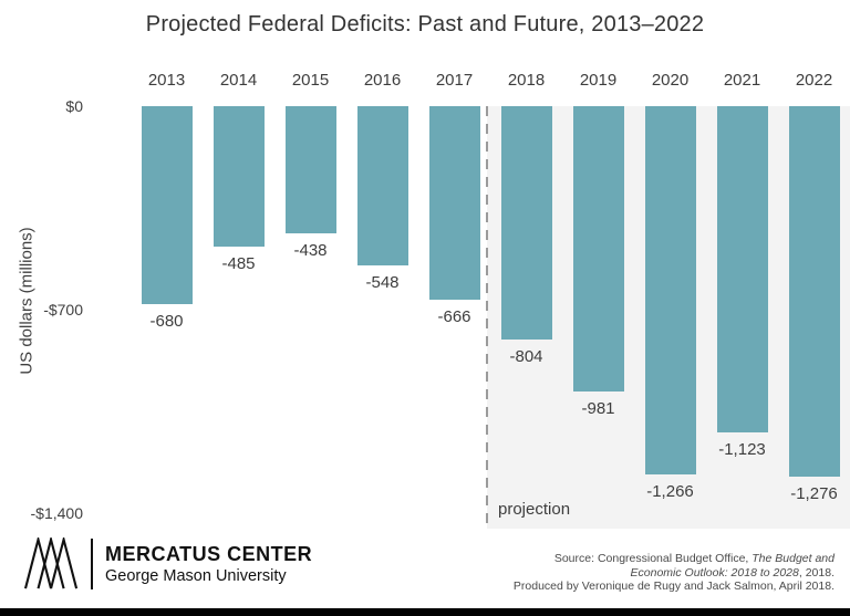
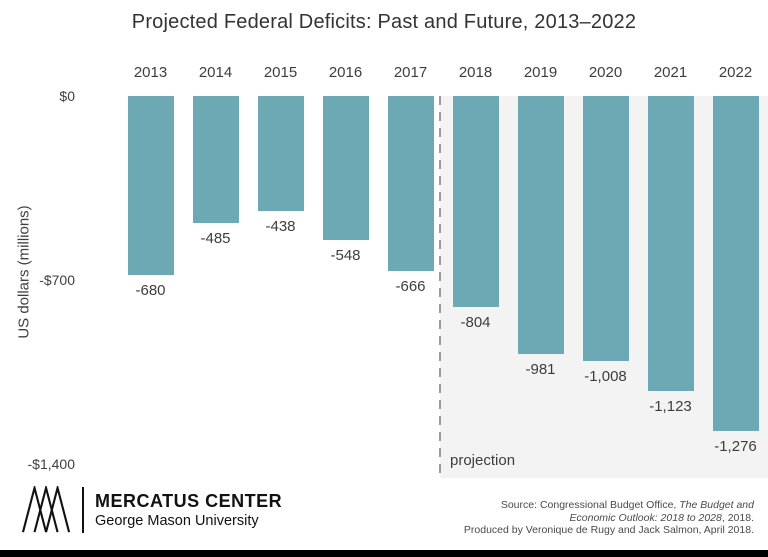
2020: -1,266 -> -1,008
